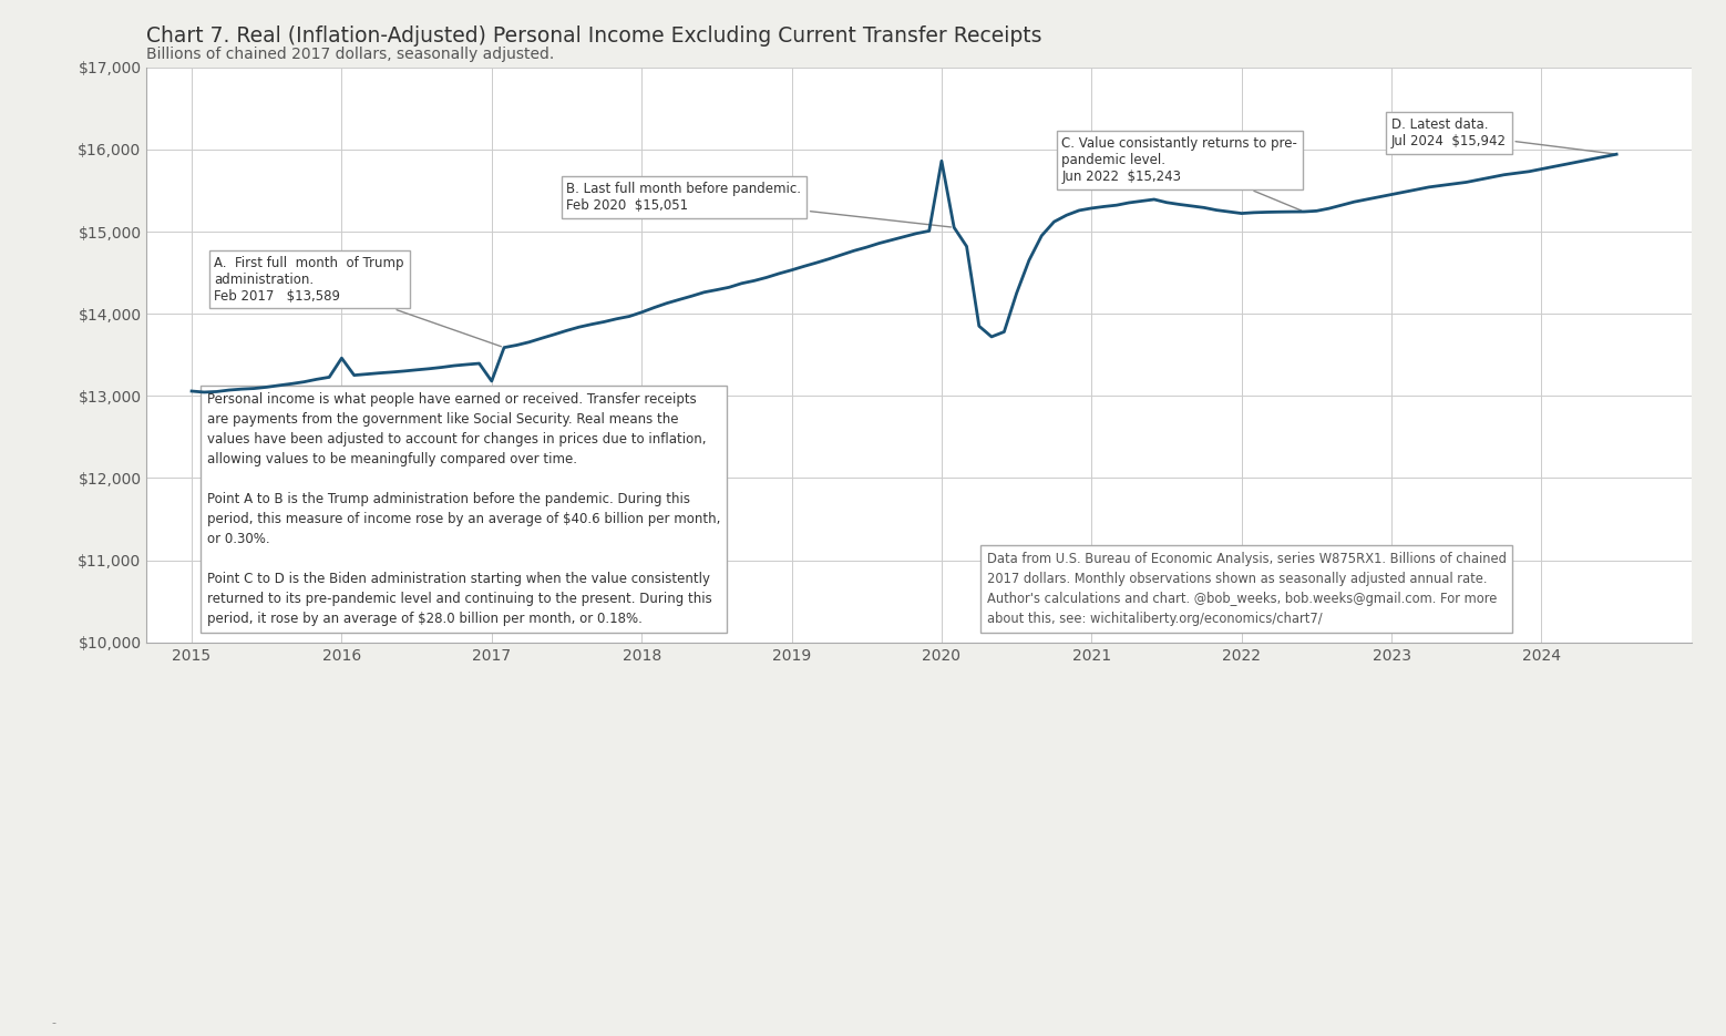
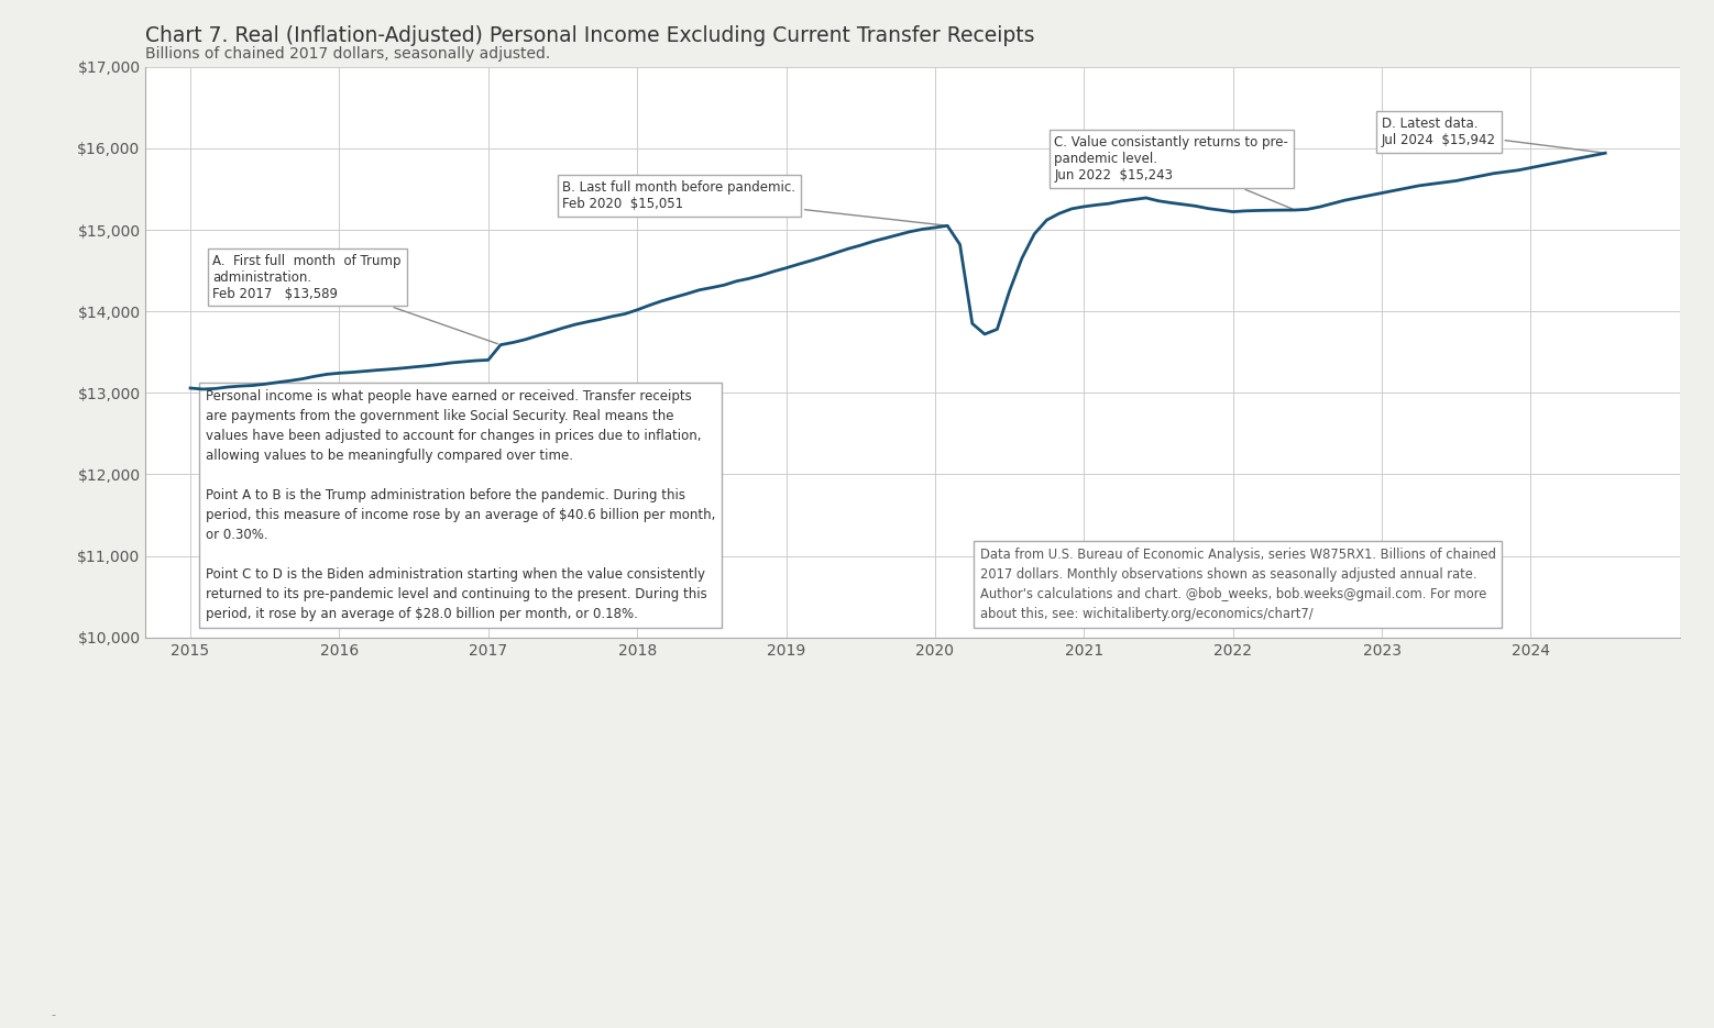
2016: $13,460 -> $13,240
2017: $13,180 -> $13,400
2020: $15,860 -> $15,030
